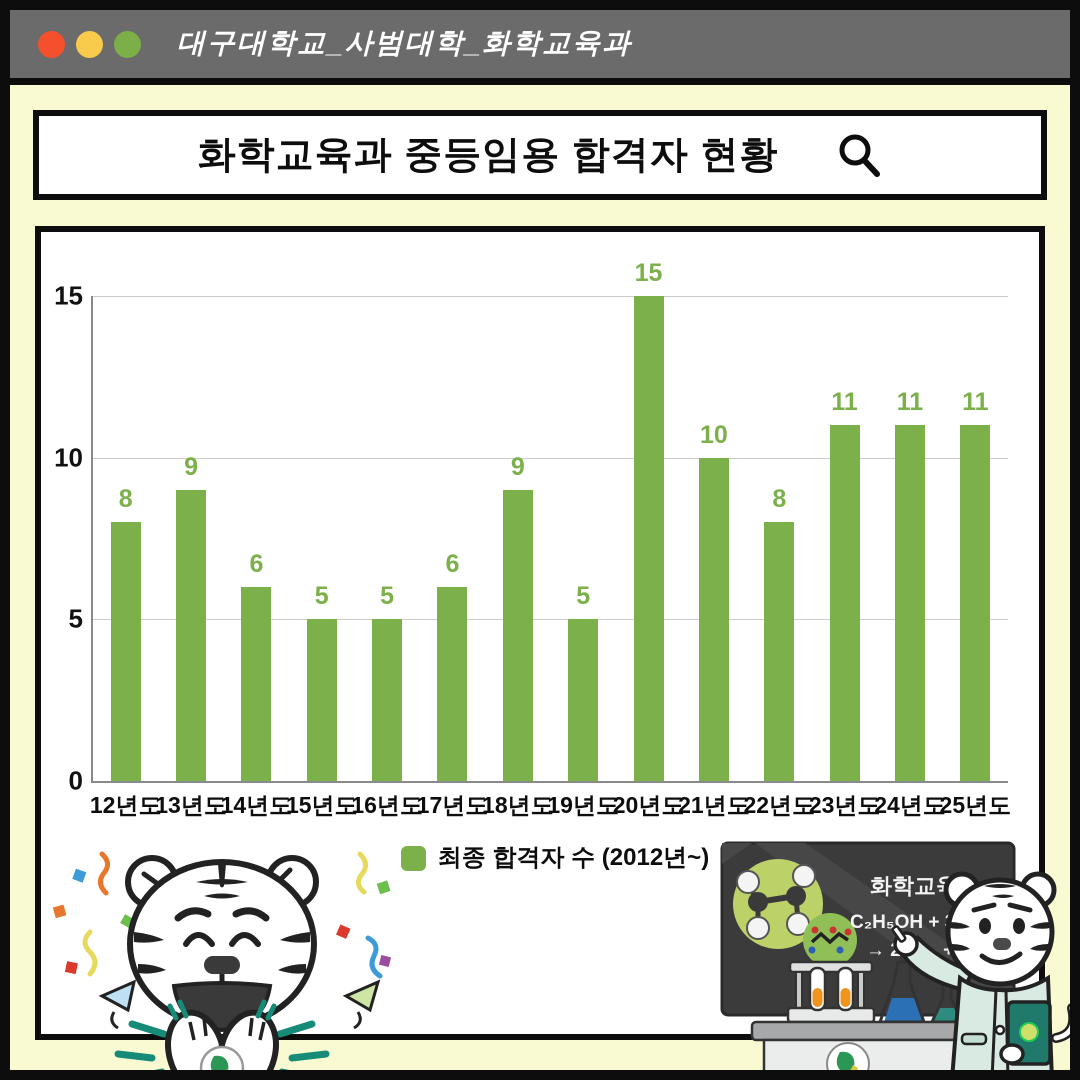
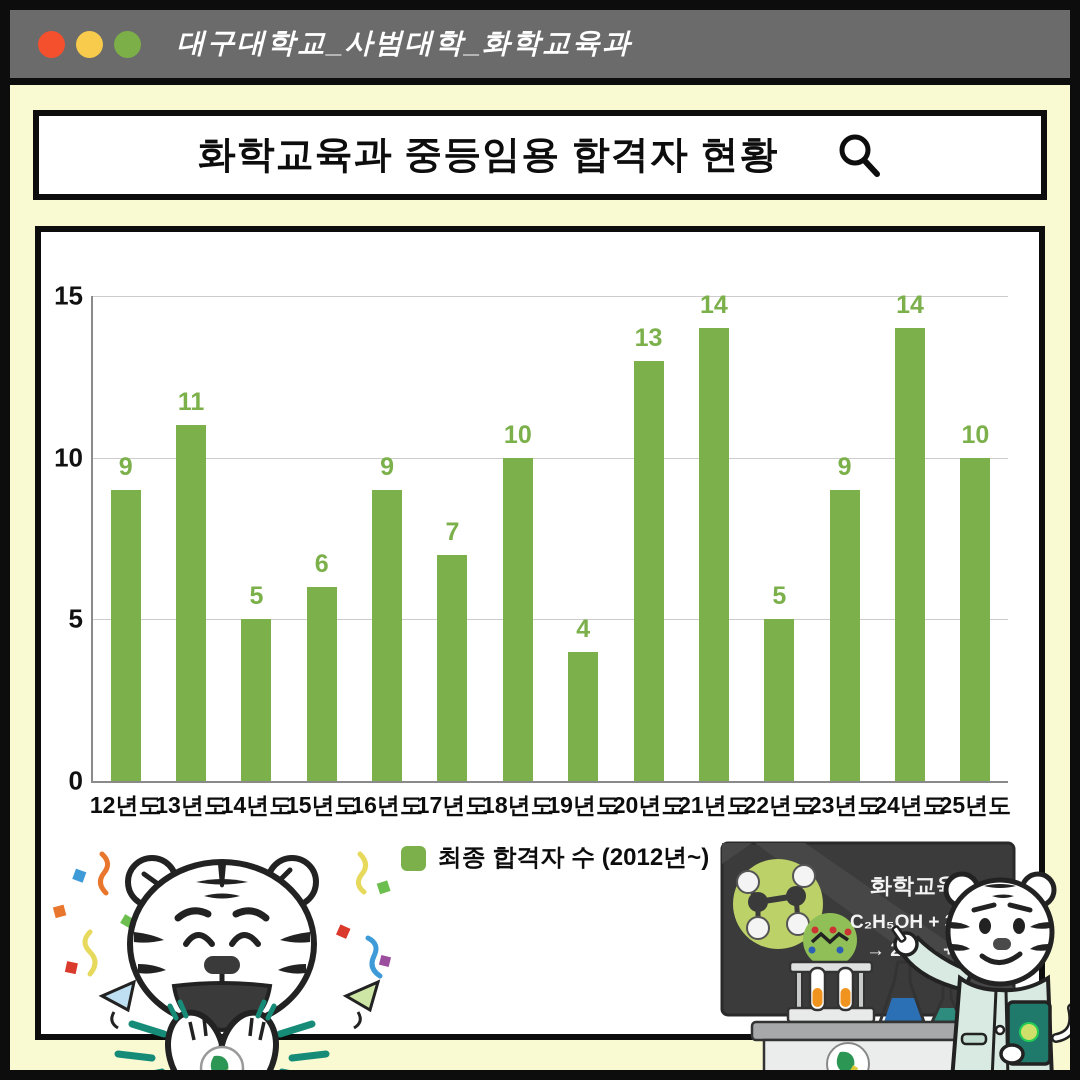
12년도: 8 -> 9
13년도: 9 -> 11
14년도: 6 -> 5
15년도: 5 -> 6
16년도: 5 -> 9
17년도: 6 -> 7
18년도: 9 -> 10
19년도: 5 -> 4
20년도: 15 -> 13
21년도: 10 -> 14
22년도: 8 -> 5
23년도: 11 -> 9
24년도: 11 -> 14
25년도: 11 -> 10
